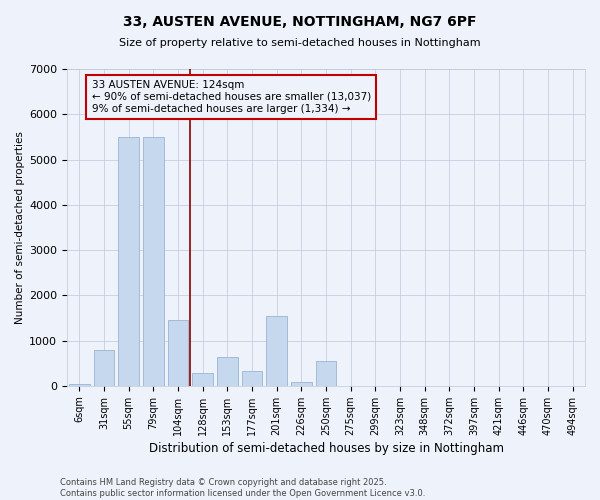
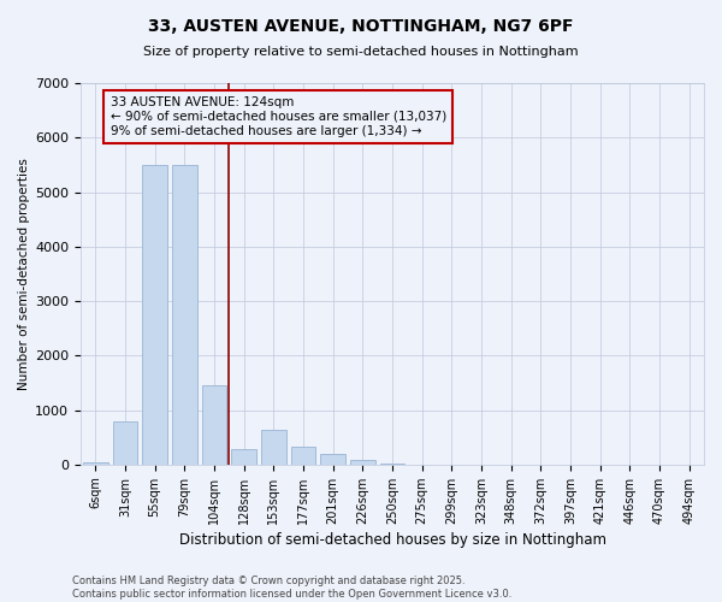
201sqm: 1550 -> 200
250sqm: 550 -> 20
